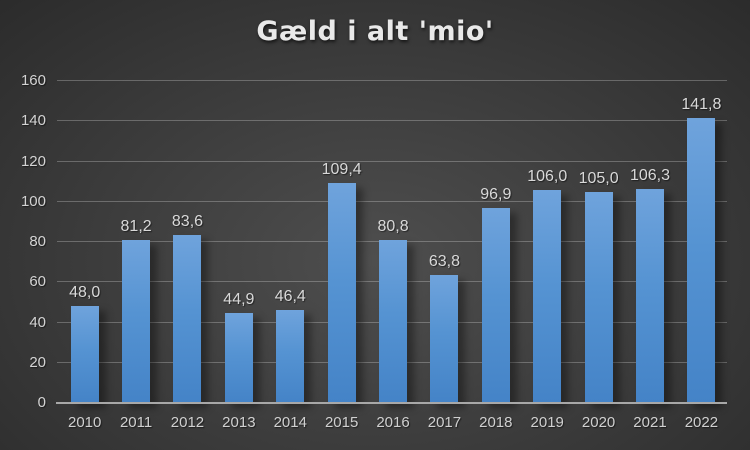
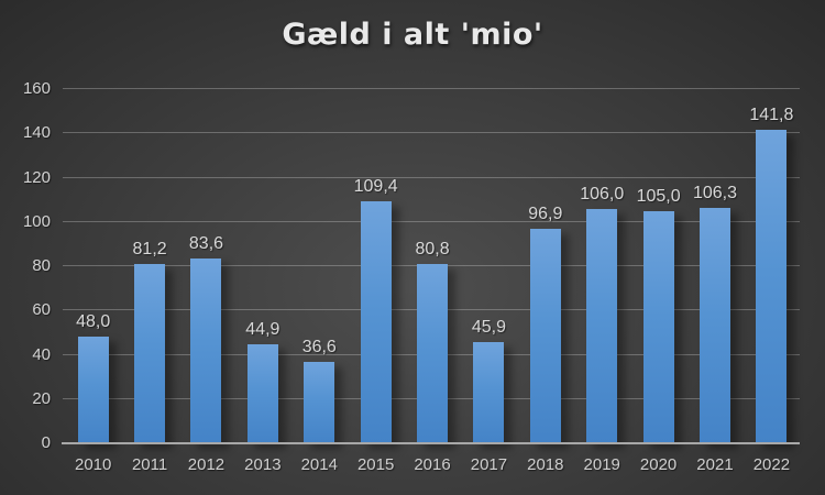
2014: 46,4 -> 36,6
2017: 63,8 -> 45,9
